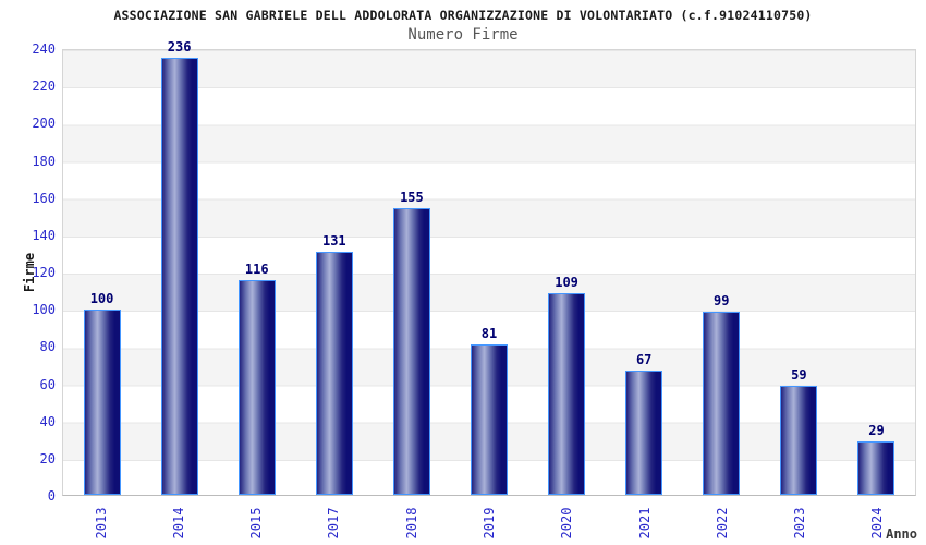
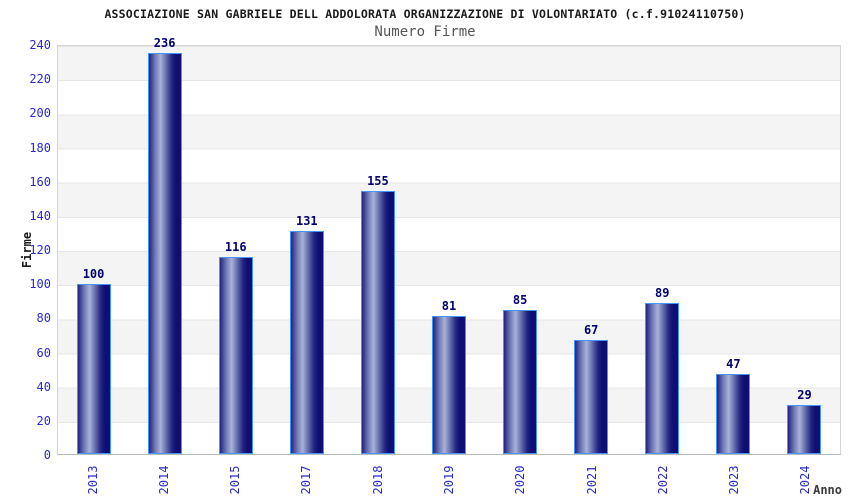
2020: 109 -> 85
2022: 99 -> 89
2023: 59 -> 47
